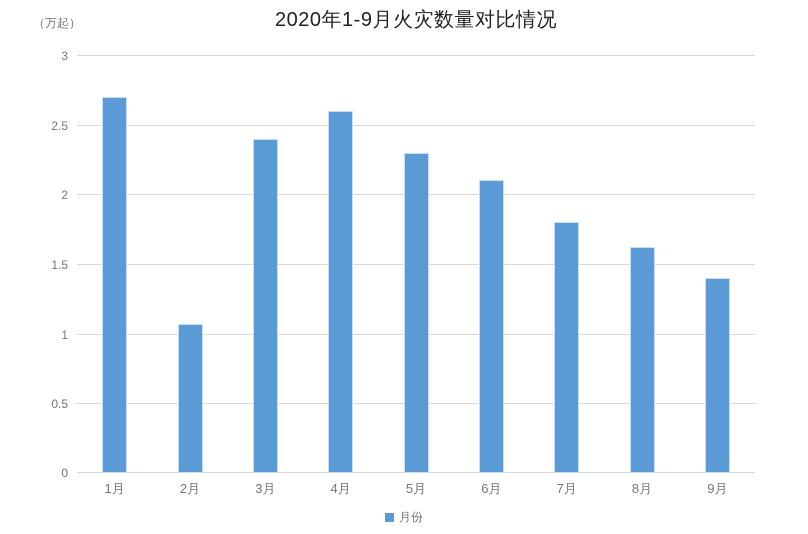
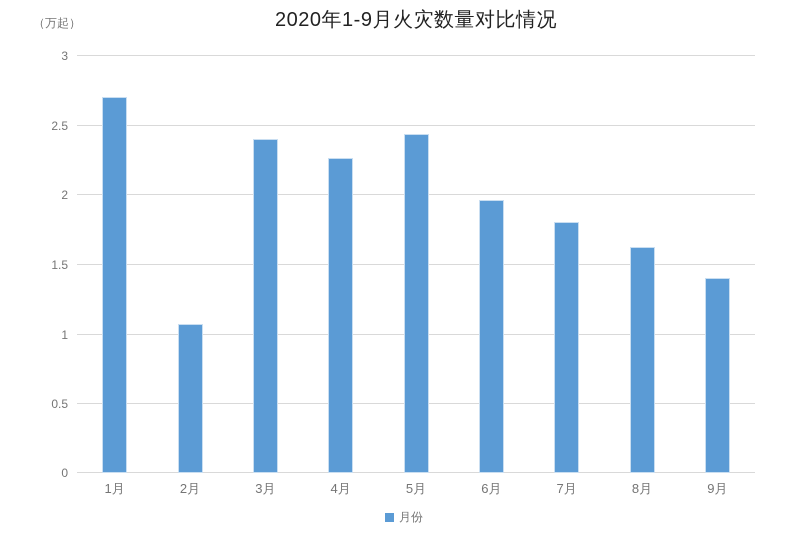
4月: 2.60 -> 2.26
5月: 2.30 -> 2.43
6月: 2.10 -> 1.96
